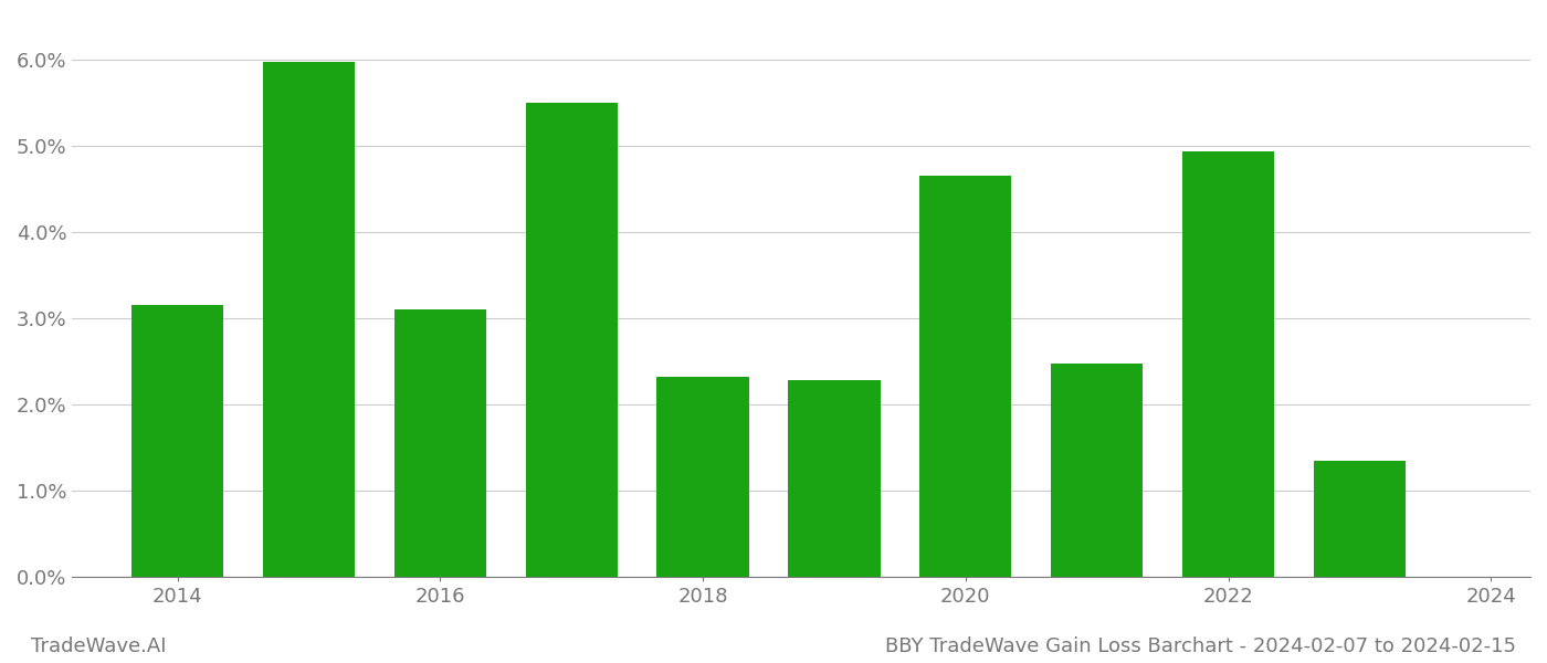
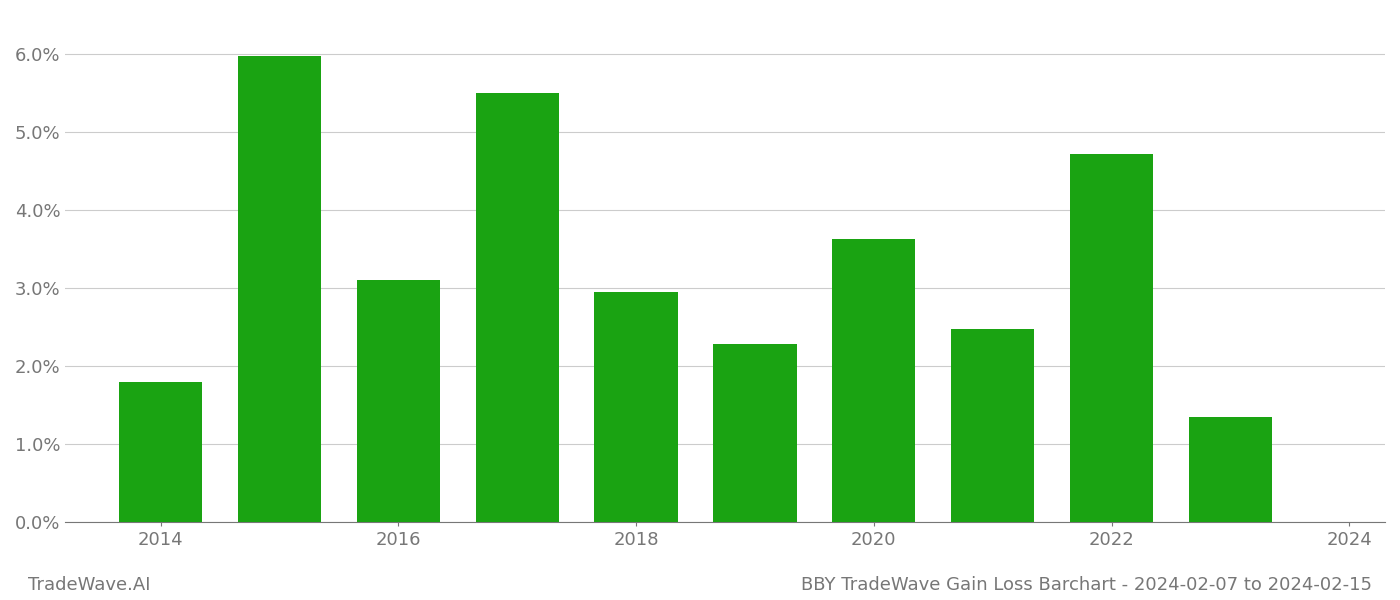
2014: 3.16% -> 1.80%
2018: 2.32% -> 2.95%
2020: 4.66% -> 3.63%
2022: 4.94% -> 4.72%
